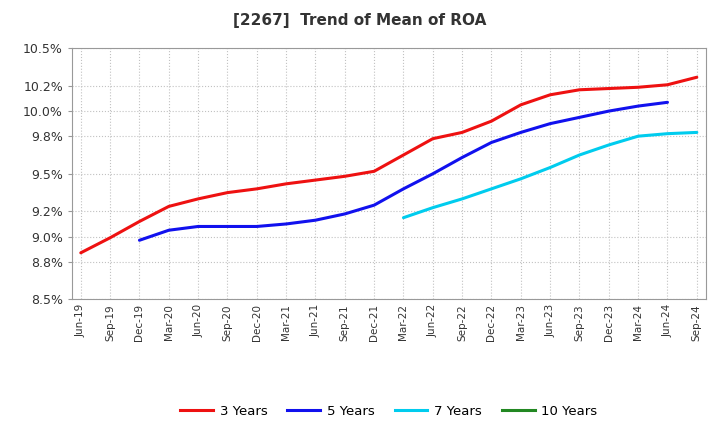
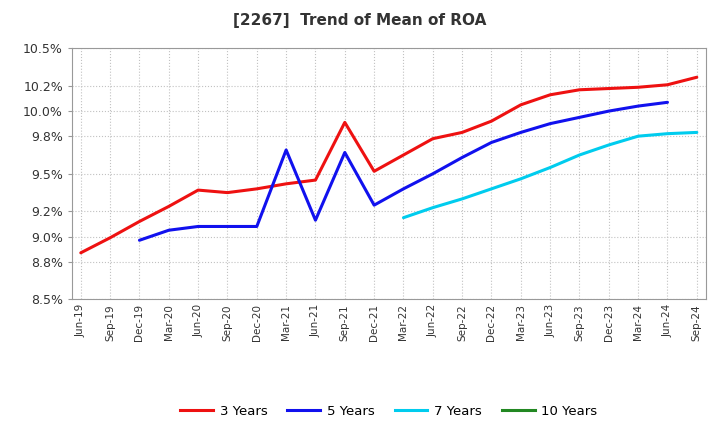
3 Years/Jun-20: 9.30% -> 9.37%
5 Years/Mar-21: 9.10% -> 9.69%
3 Years/Sep-21: 9.48% -> 9.91%
5 Years/Sep-21: 9.18% -> 9.67%
